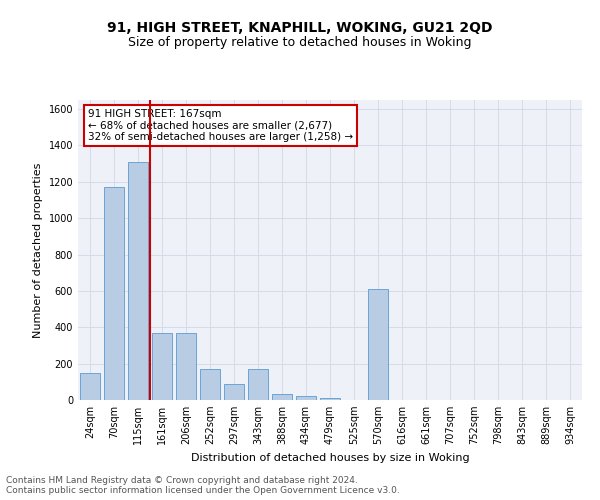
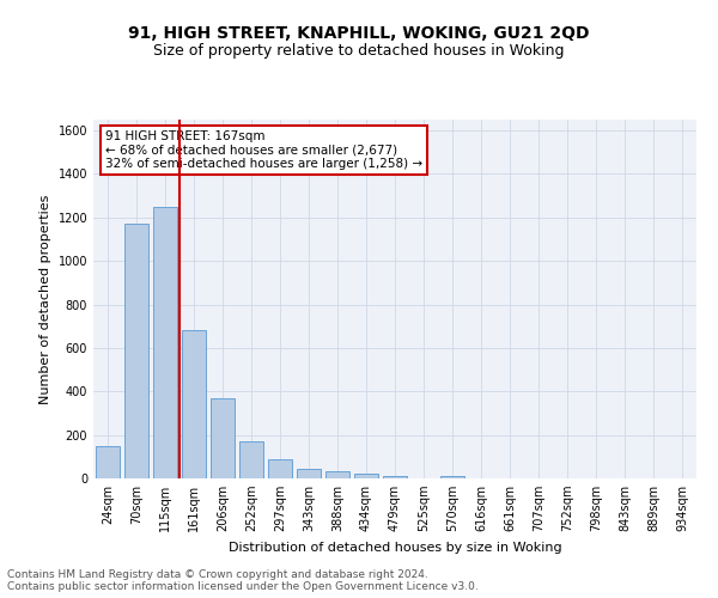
115sqm: 1310 -> 1250
161sqm: 370 -> 680
343sqm: 170 -> 40
570sqm: 610 -> 10
